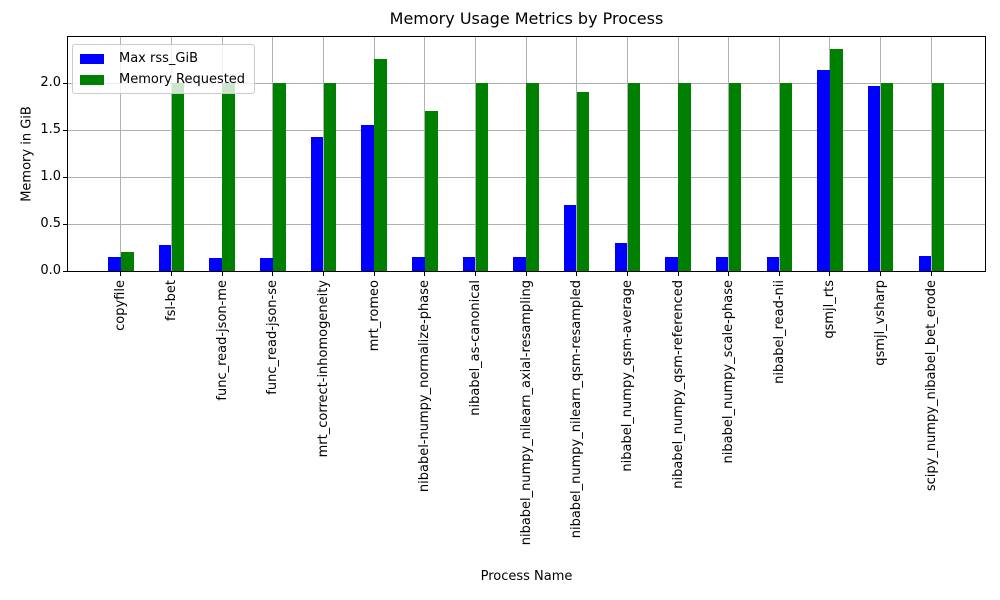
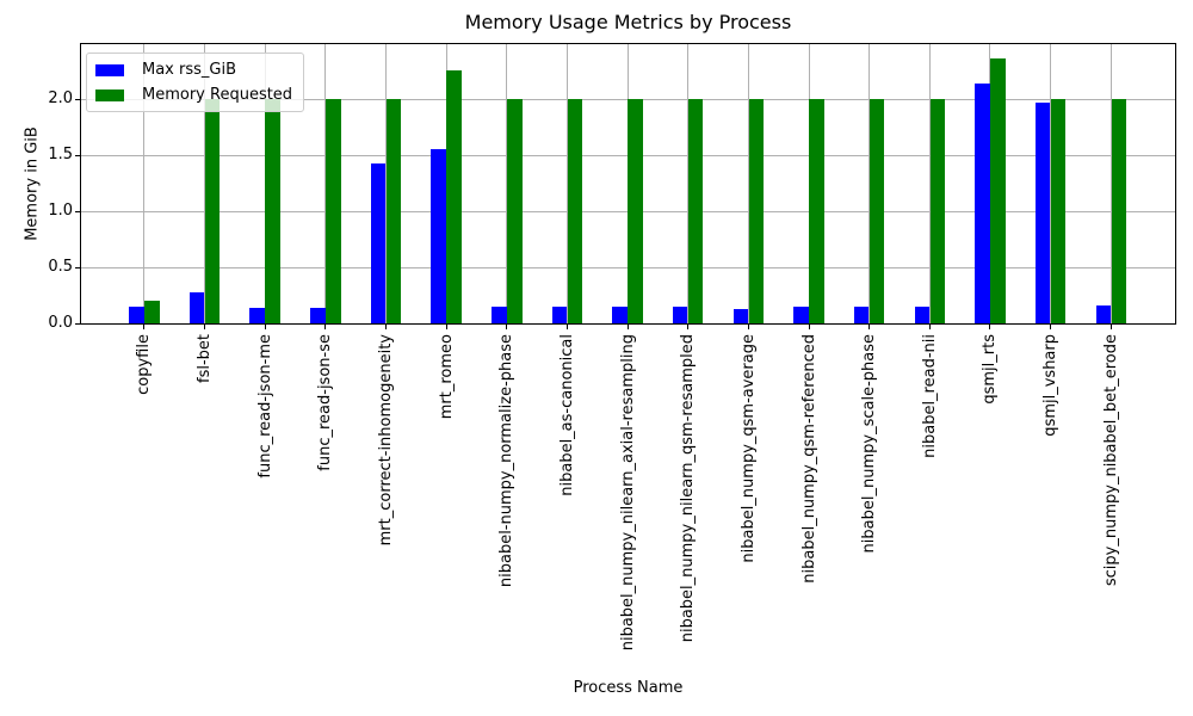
Memory Requested/nibabel-numpy_normalize-phase: 1.7 -> 2.0
Max rss_GiB/nibabel_numpy_nilearn_qsm-resampled: 0.7 -> 0.1
Memory Requested/nibabel_numpy_nilearn_qsm-resampled: 1.9 -> 2.0
Max rss_GiB/nibabel_numpy_qsm-average: 0.3 -> 0.1
